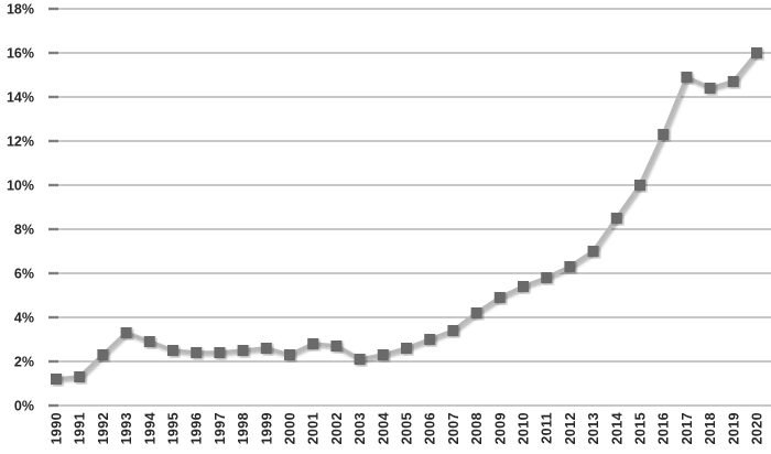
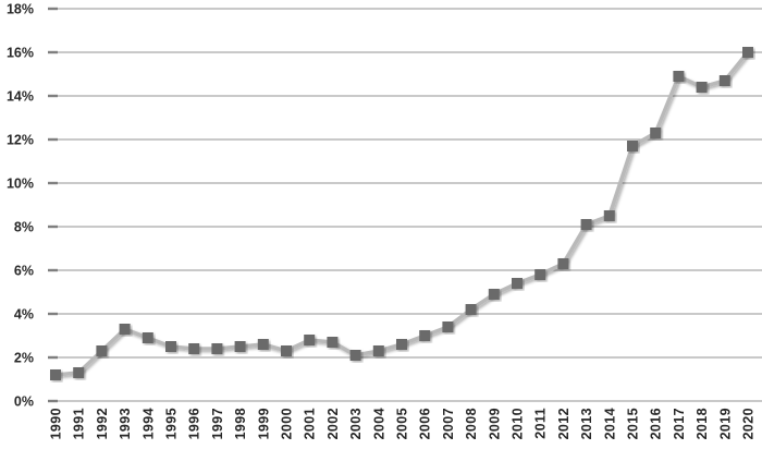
2013: 7.0% -> 8.1%
2015: 10.0% -> 11.7%
